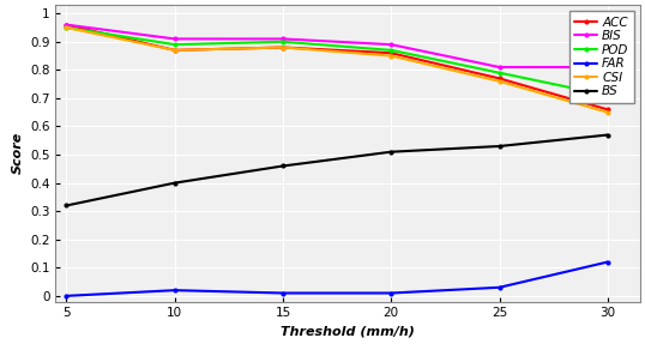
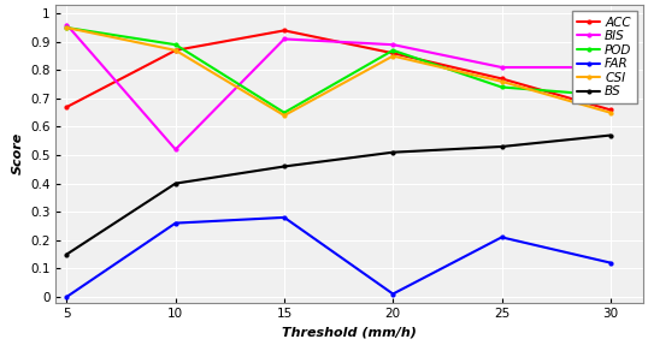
ACC/5: 0.96 -> 0.67
BS/5: 0.32 -> 0.15
BIS/10: 0.91 -> 0.52
FAR/10: 0.02 -> 0.26
ACC/15: 0.88 -> 0.94
POD/15: 0.90 -> 0.65
FAR/15: 0.01 -> 0.28
CSI/15: 0.88 -> 0.64
POD/25: 0.79 -> 0.74
FAR/25: 0.03 -> 0.21
